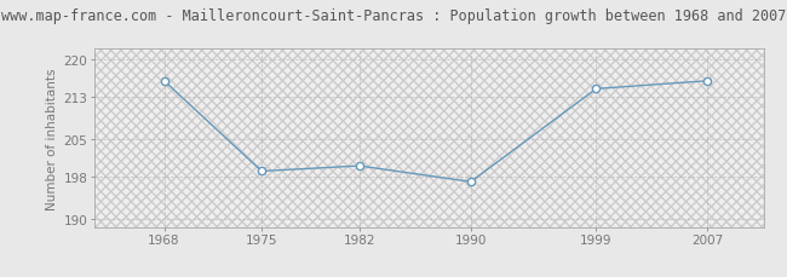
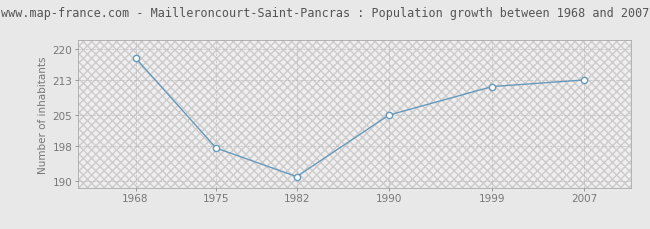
1968: 216.0 -> 218.0
1975: 199.0 -> 197.5
1982: 200.0 -> 191.0
1990: 197.0 -> 205.0
1999: 214.5 -> 211.5
2007: 216.0 -> 213.0
